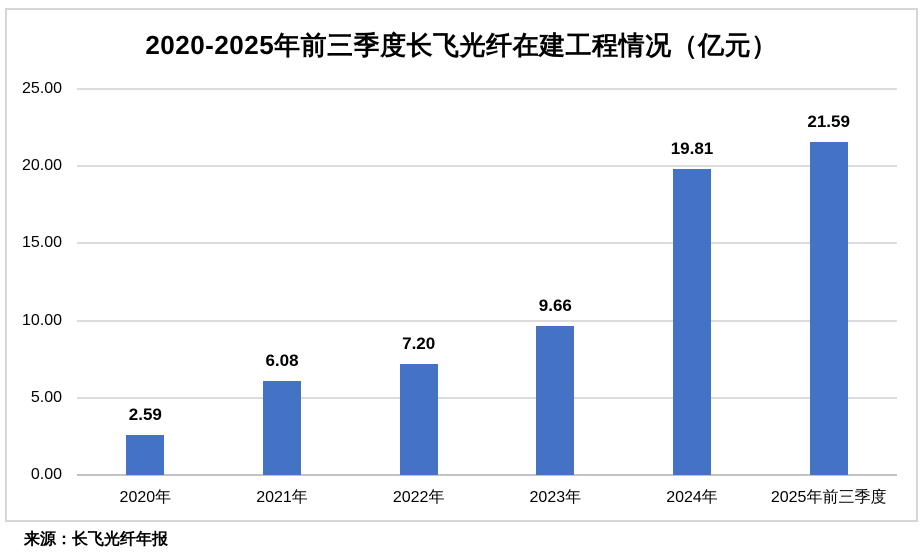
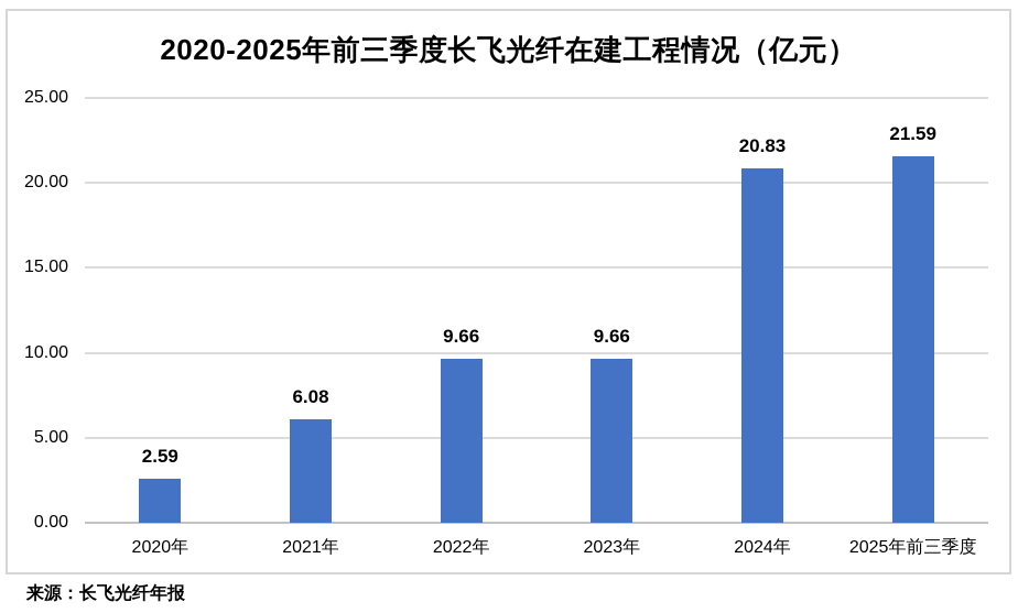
2022年: 7.20 -> 9.66
2024年: 19.81 -> 20.83
